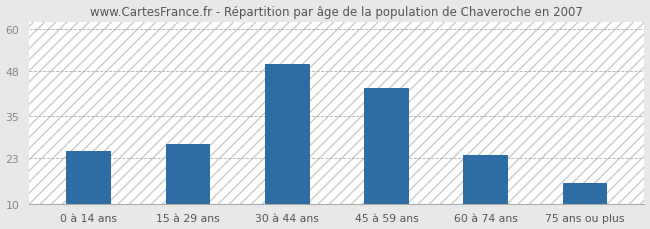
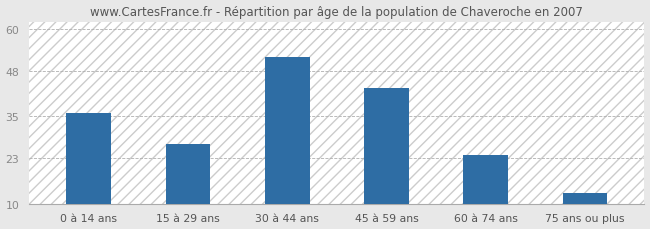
0 à 14 ans: 25 -> 36
30 à 44 ans: 50 -> 52
75 ans ou plus: 16 -> 13
